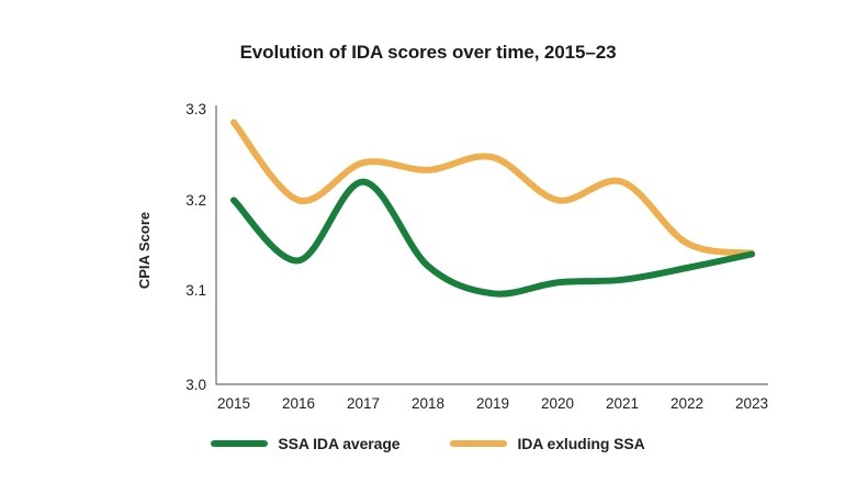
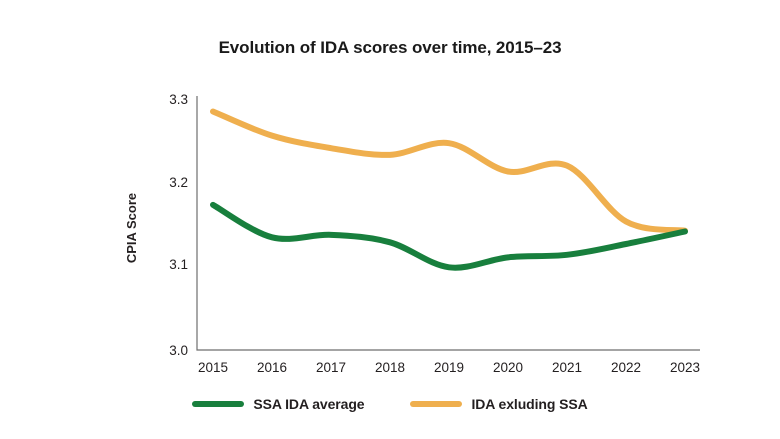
SSA IDA average/2015: 3.20 -> 3.17
IDA exluding SSA/2016: 3.20 -> 3.26
SSA IDA average/2017: 3.22 -> 3.14
IDA exluding SSA/2020: 3.20 -> 3.21
